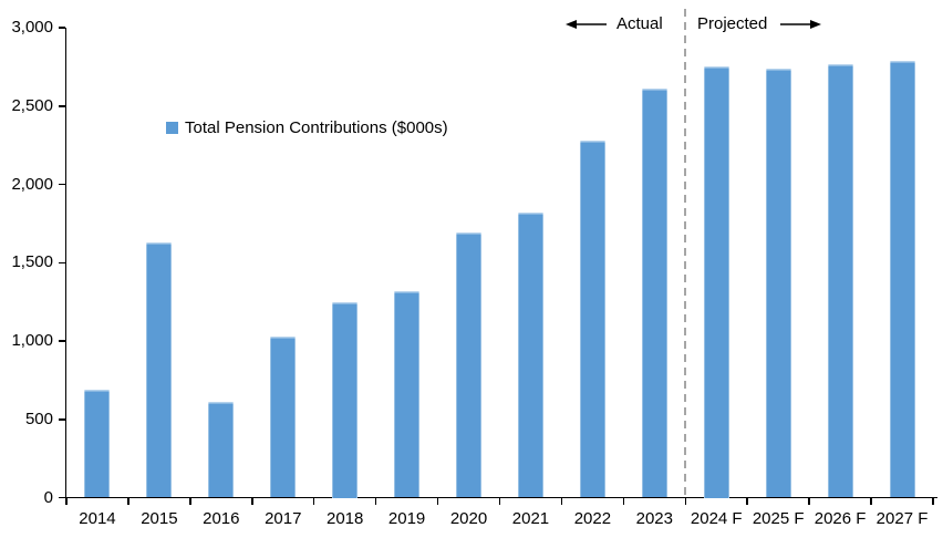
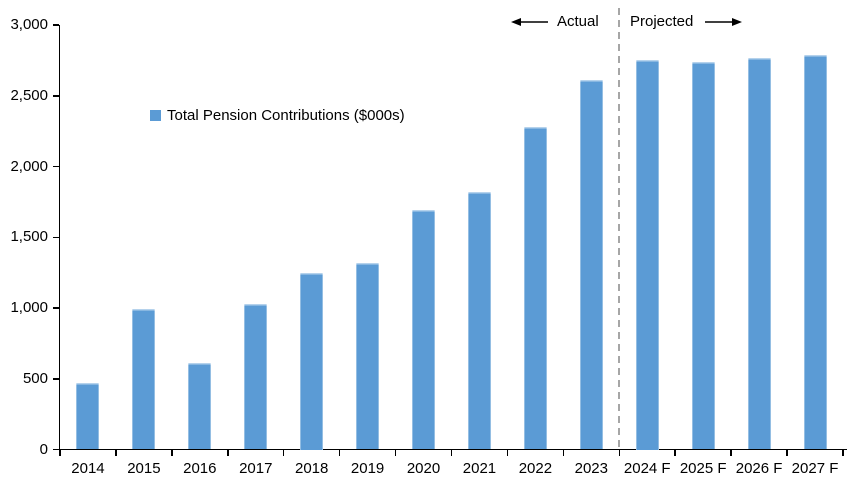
2014: 690 -> 470
2015: 1630 -> 990
